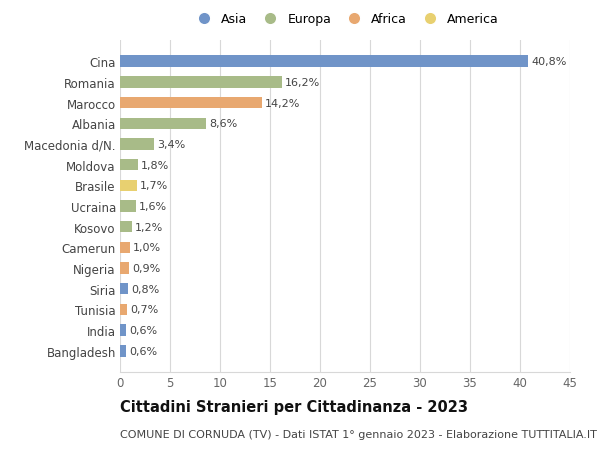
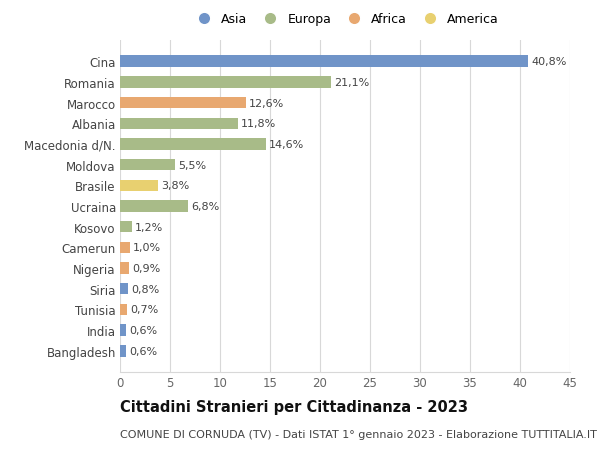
Romania: 16,2% -> 21,1%
Marocco: 14,2% -> 12,6%
Albania: 8,6% -> 11,8%
Macedonia d/N.: 3,4% -> 14,6%
Moldova: 1,8% -> 5,5%
Brasile: 1,7% -> 3,8%
Ucraina: 1,6% -> 6,8%
